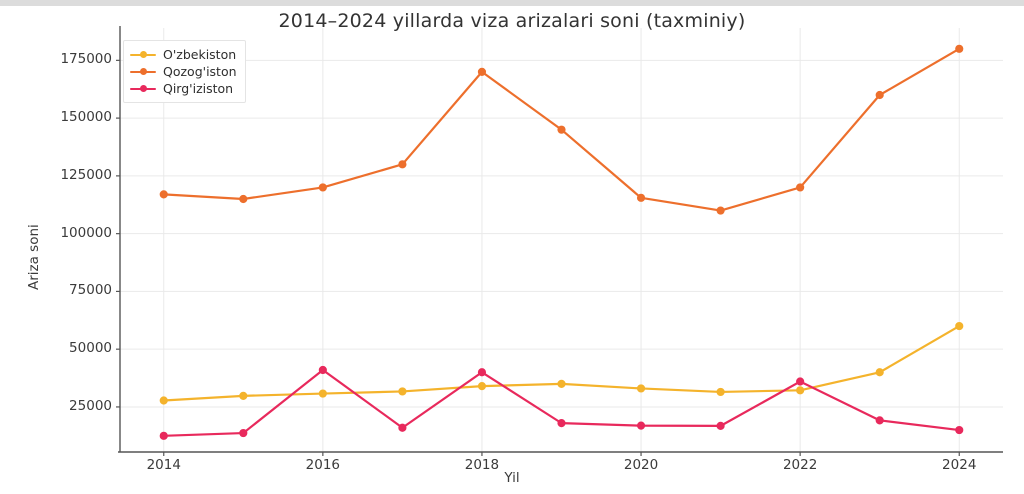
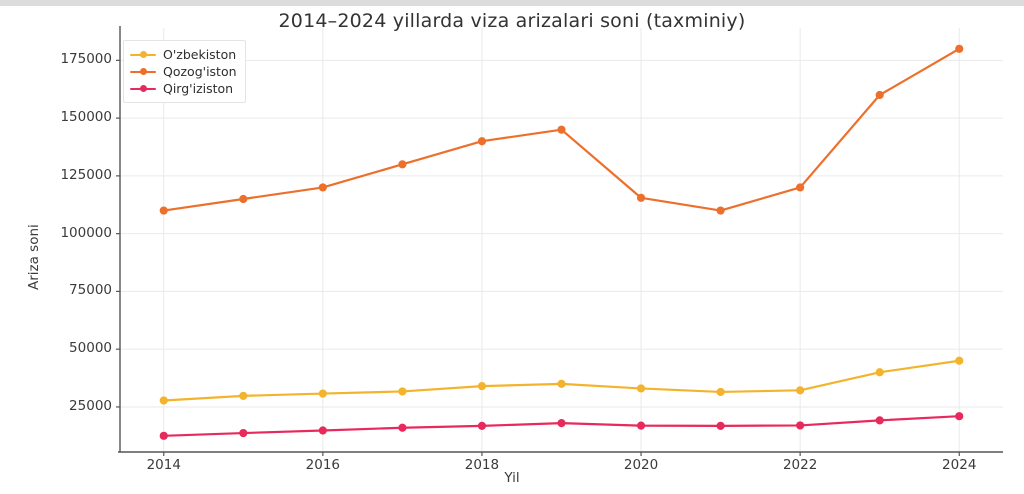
Qozog'iston/2014: 117000 -> 110000
Qirg'iziston/2016: 41000 -> 15000
Qozog'iston/2018: 170000 -> 140000
Qirg'iziston/2018: 40000 -> 17000
Qirg'iziston/2022: 36000 -> 17000
O'zbekiston/2024: 60000 -> 45000
Qirg'iziston/2024: 15000 -> 21000
